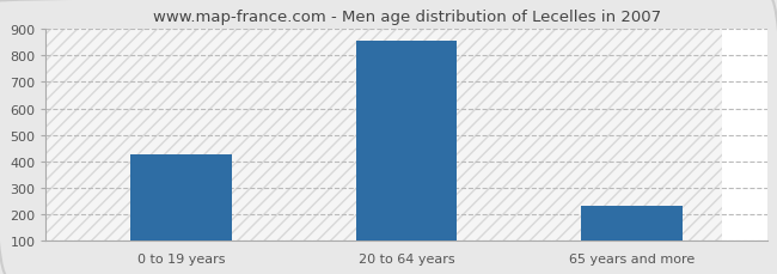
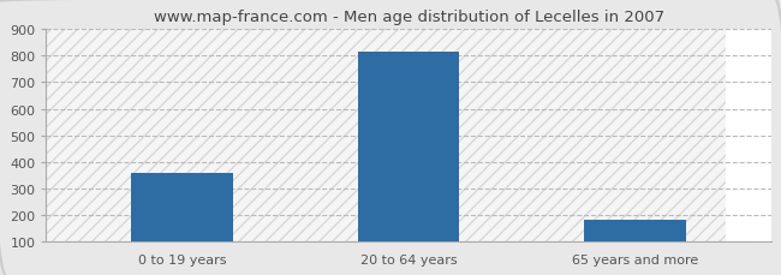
0 to 19 years: 425 -> 358
20 to 64 years: 855 -> 815
65 years and more: 230 -> 181
